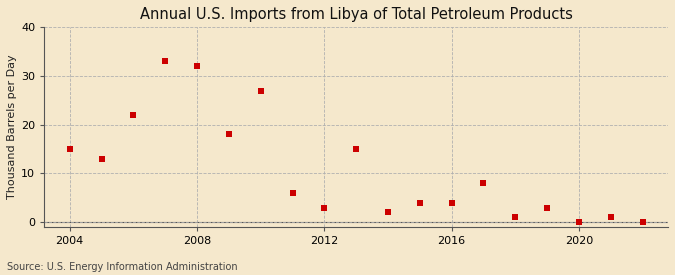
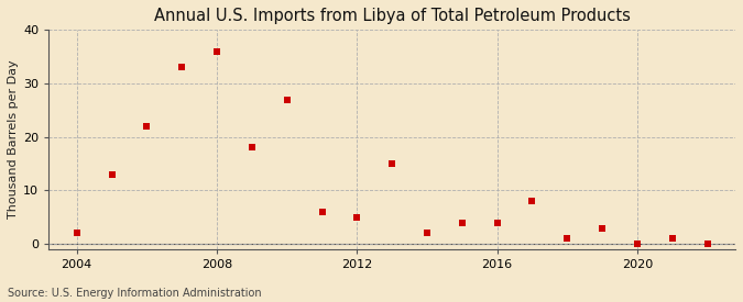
2004: 15 -> 2
2008: 32 -> 36
2012: 3 -> 5
